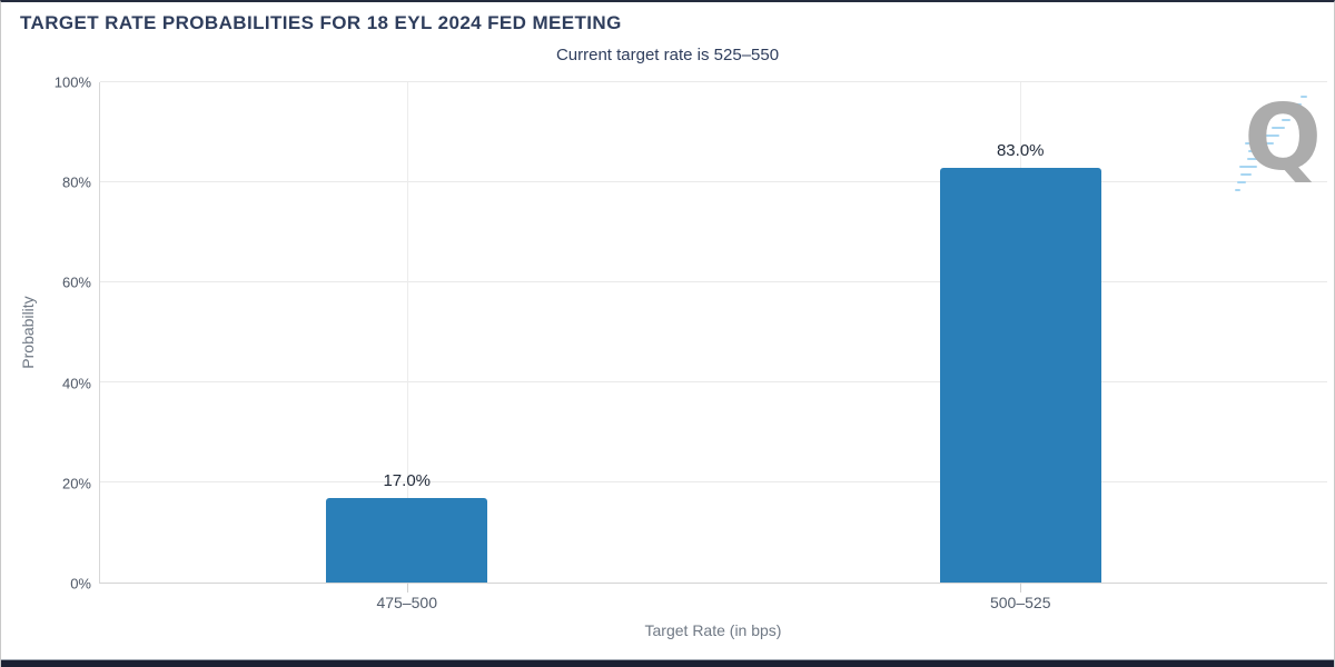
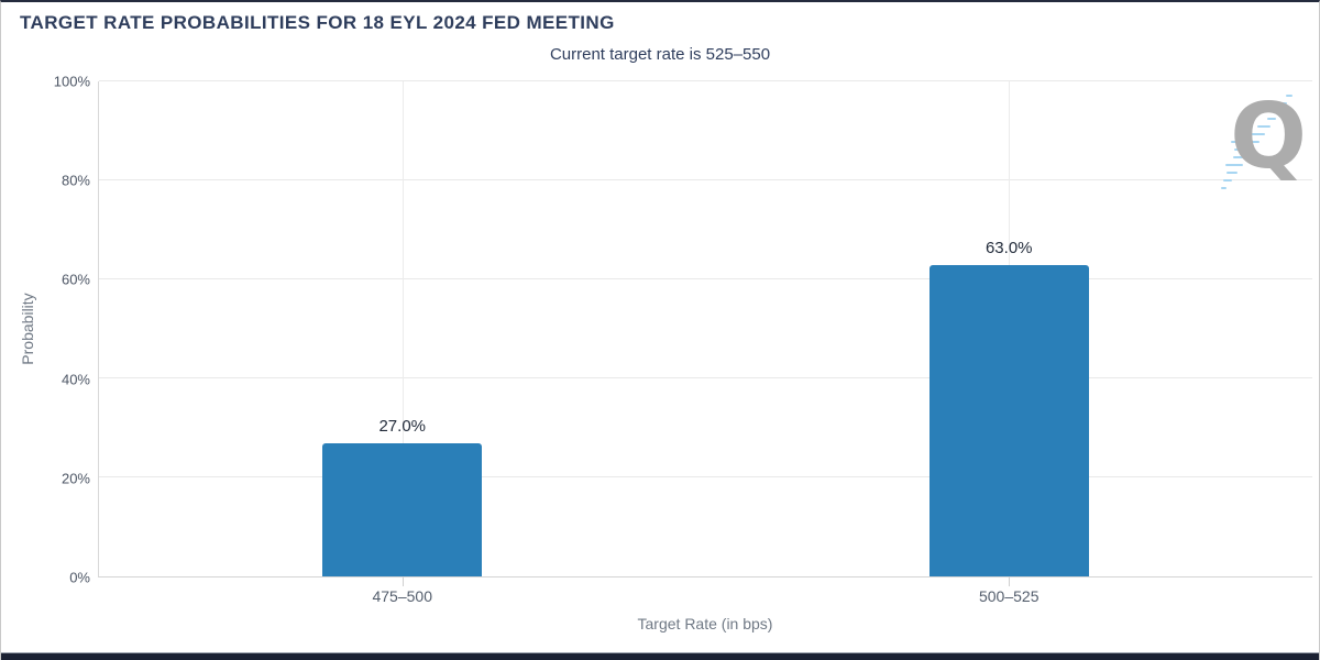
475–500: 17.0% -> 27.0%
500–525: 83.0% -> 63.0%
